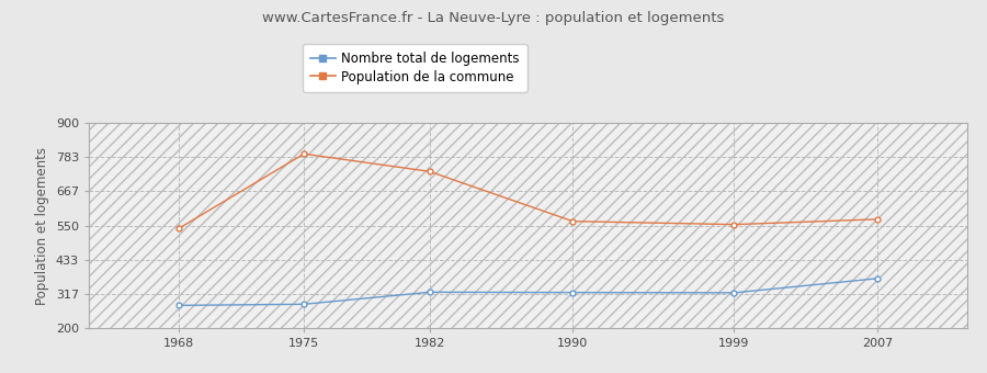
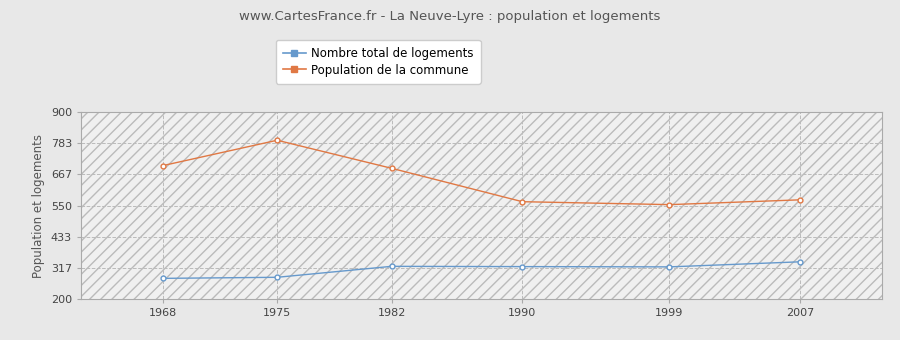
Population de la commune/1968: 540 -> 700
Population de la commune/1982: 735 -> 690
Nombre total de logements/2007: 370 -> 340
